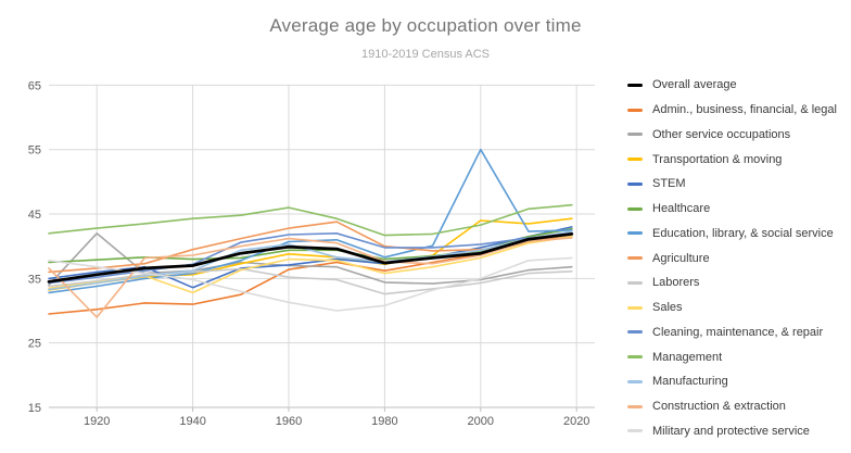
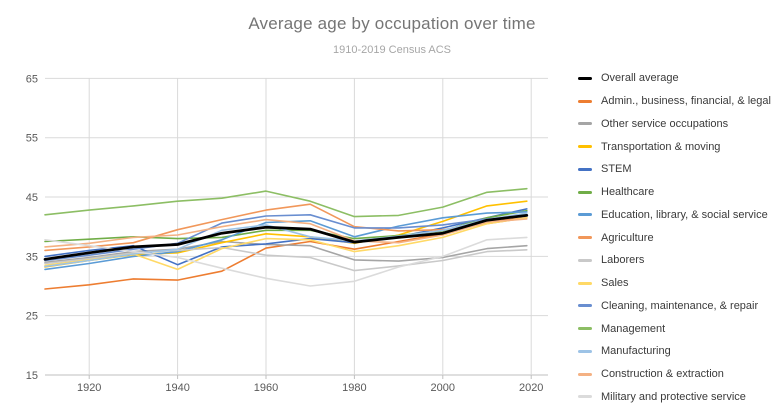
Other service occupations/1920: 42 -> 35
Construction & extraction/1920: 29 -> 37
Transportation & moving/2000: 44 -> 41
Education, library, & social service/2000: 55 -> 42
